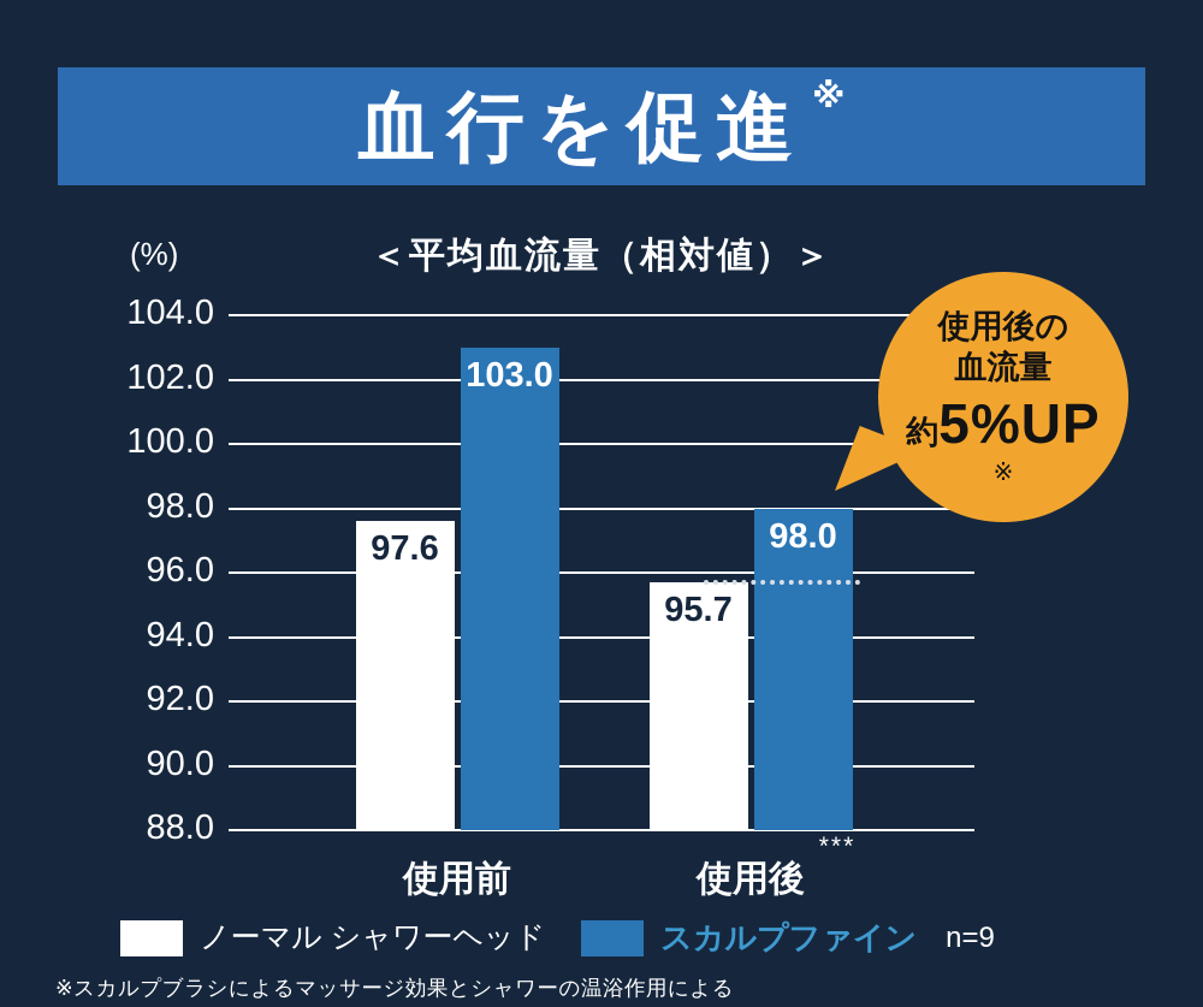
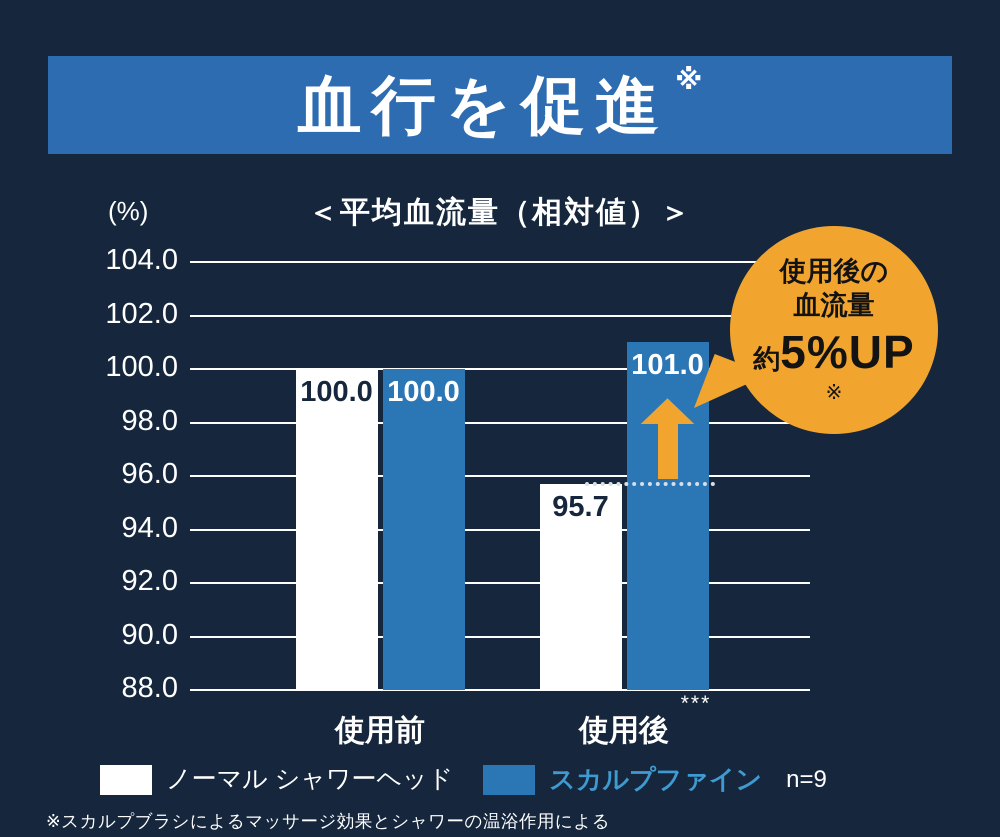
ノーマル シャワーヘッド/使用前: 97.6 -> 100.0
スカルプファイン/使用前: 103.0 -> 100.0
スカルプファイン/使用後: 98.0 -> 101.0
